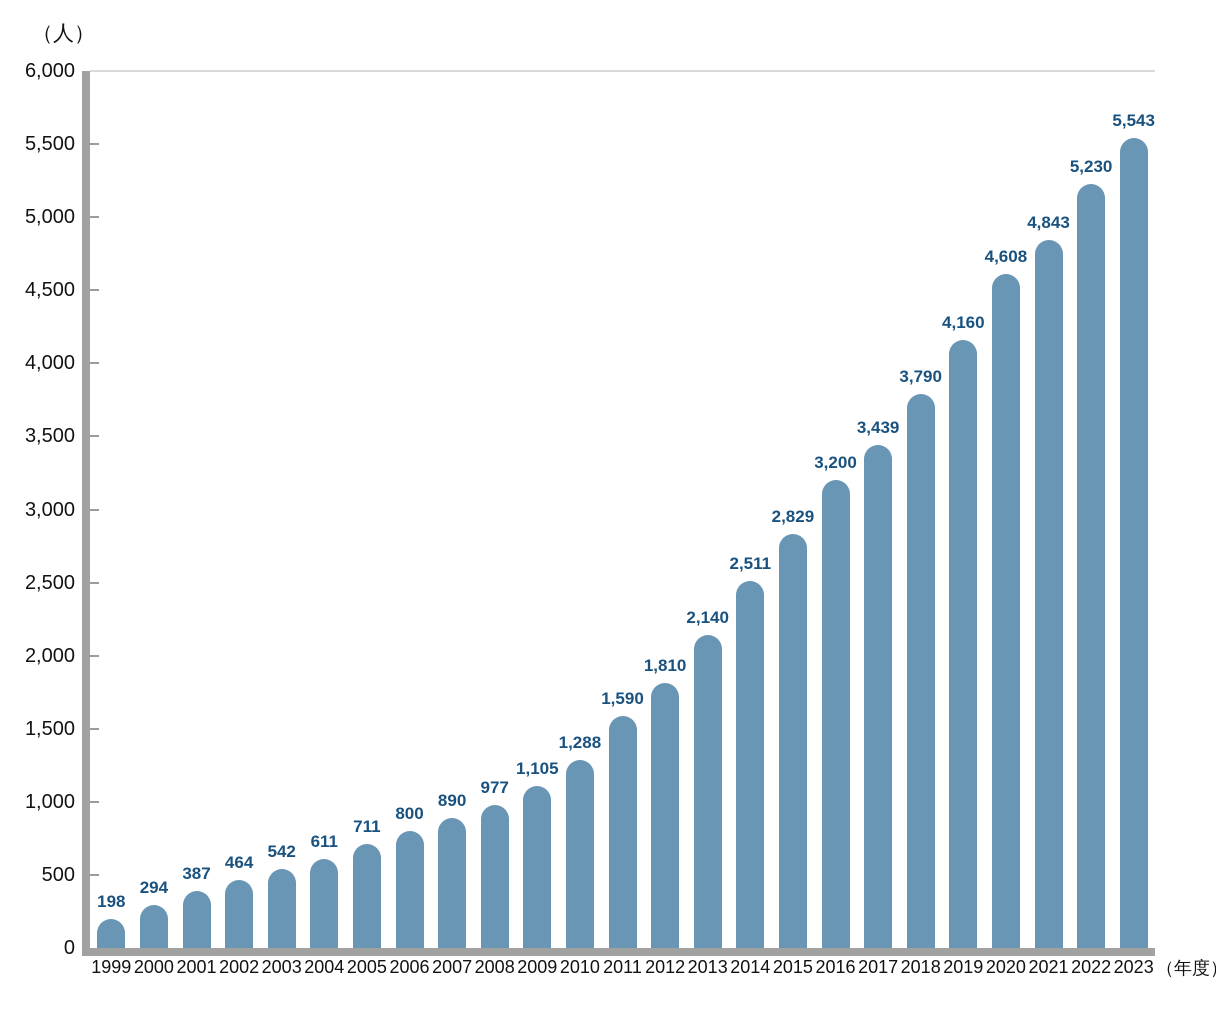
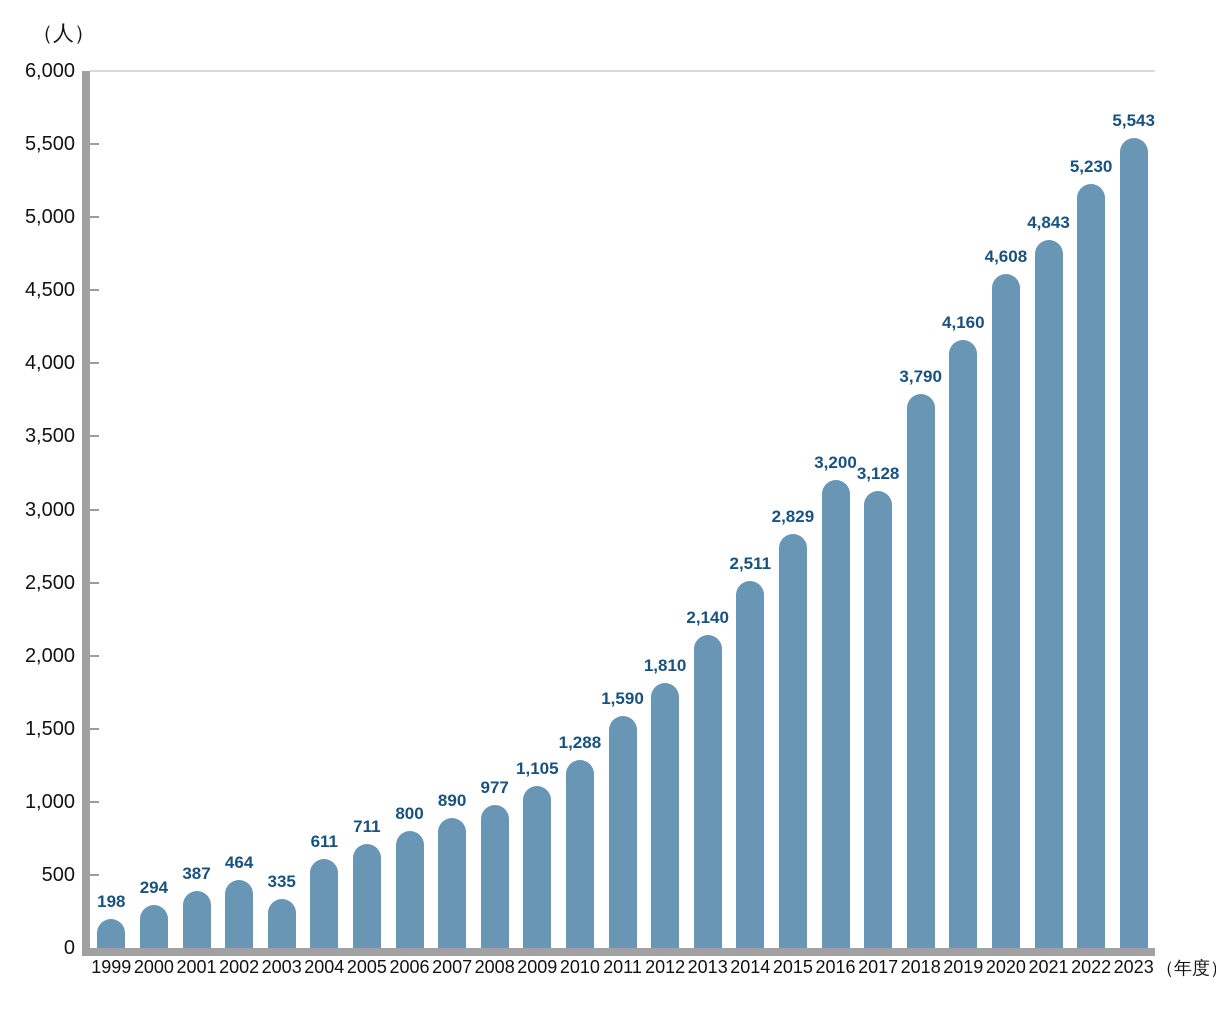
2003: 542 -> 335
2017: 3,439 -> 3,128
